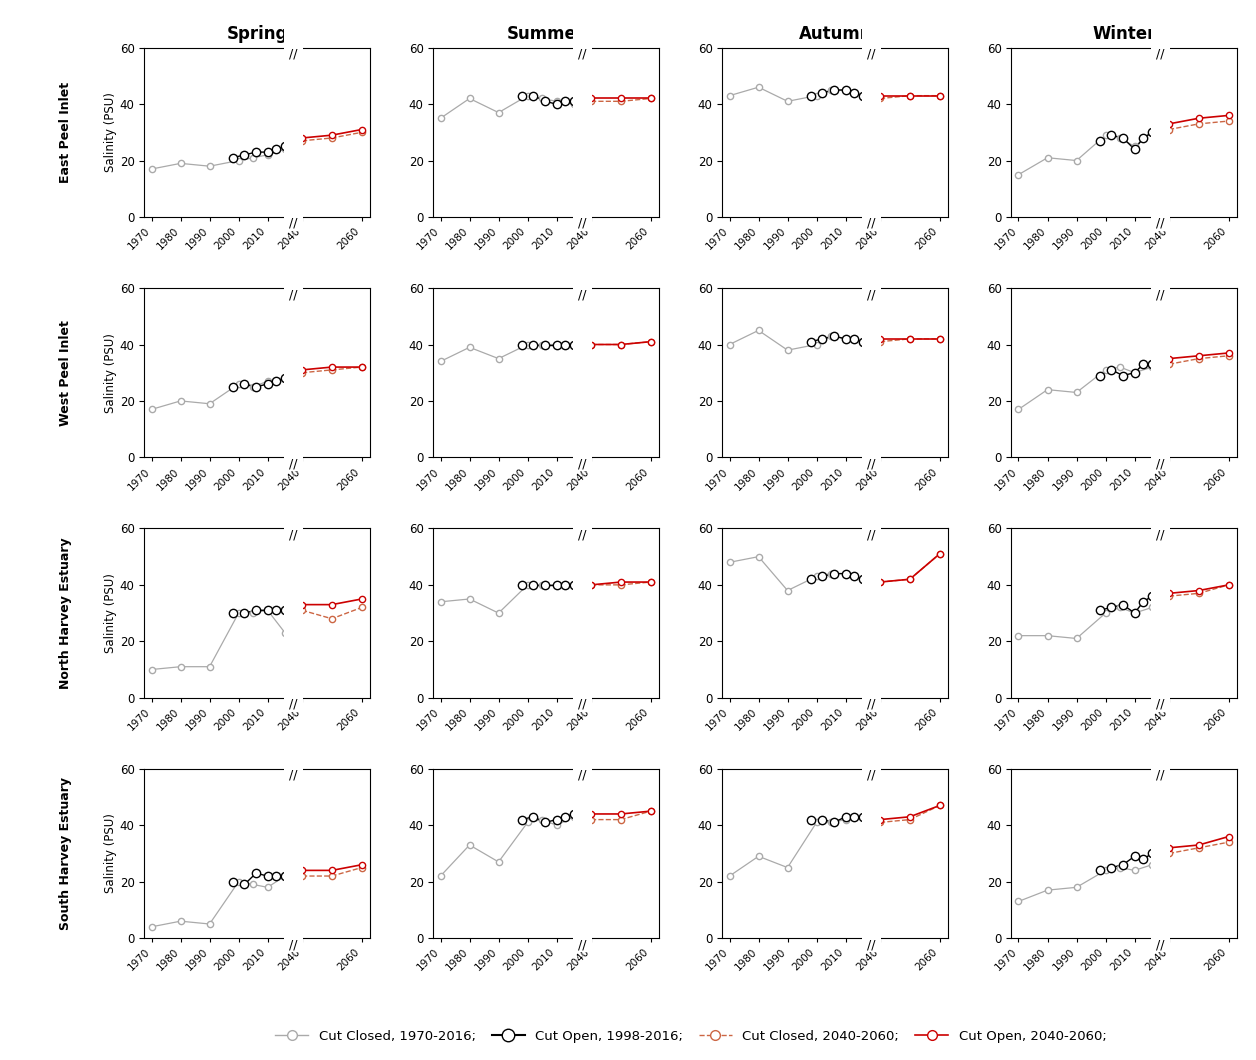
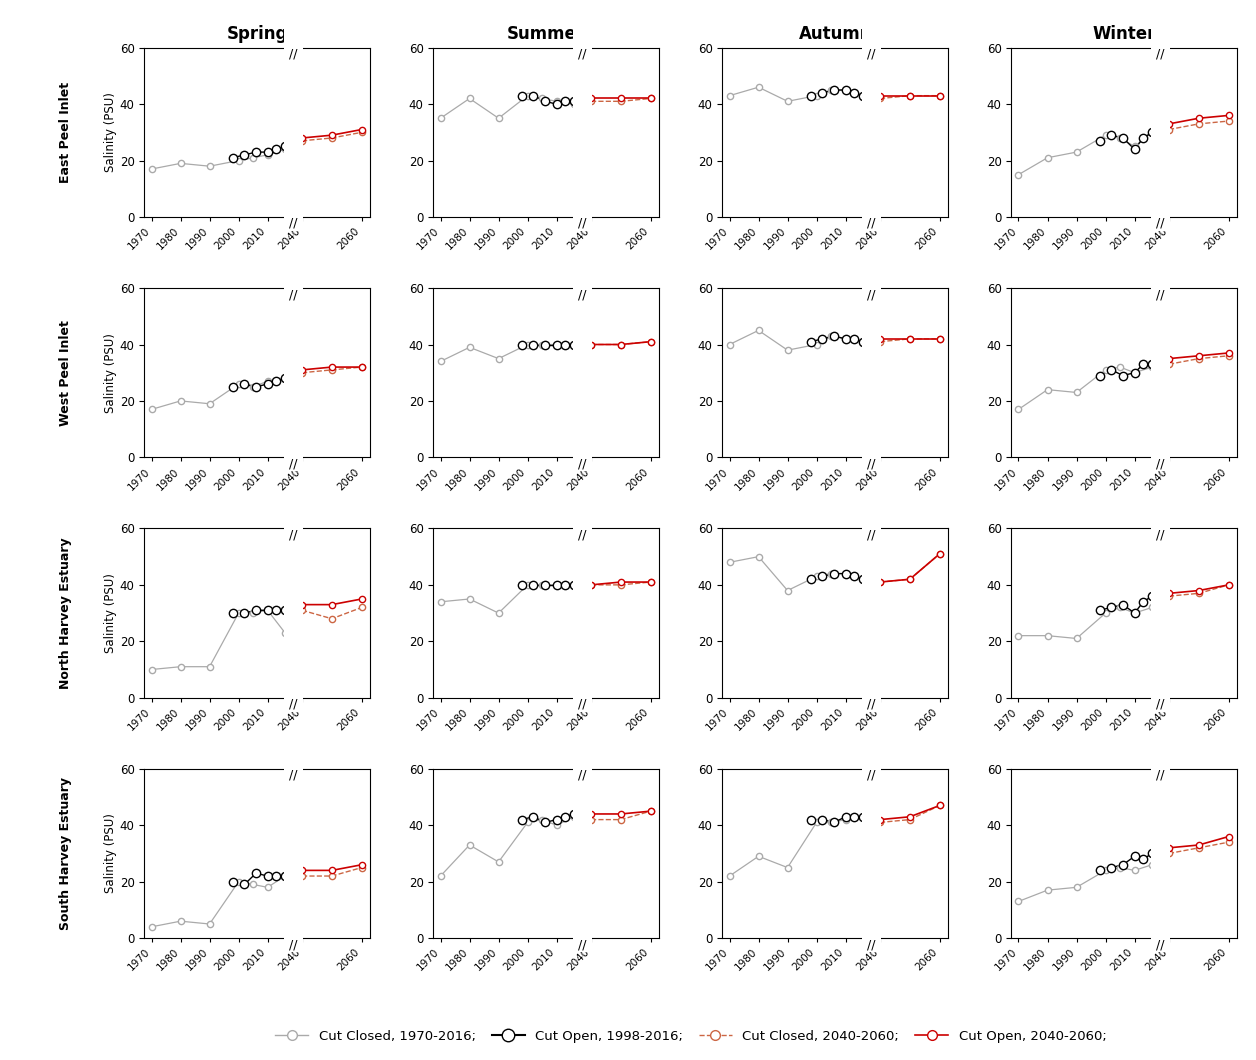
Summer/Cut Closed, 1970-2016;/1990: 37 -> 35
Winter/Cut Closed, 1970-2016;/1990: 20 -> 23
